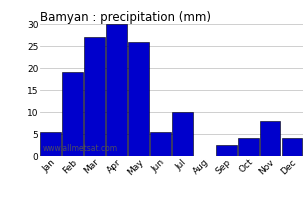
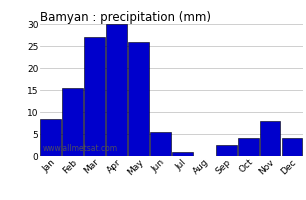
Jan: 5.5 -> 8.5
Feb: 19.0 -> 15.5
Jul: 10.0 -> 1.0
